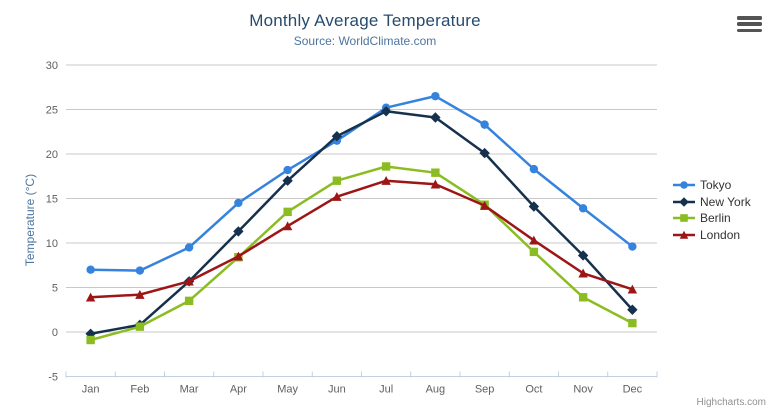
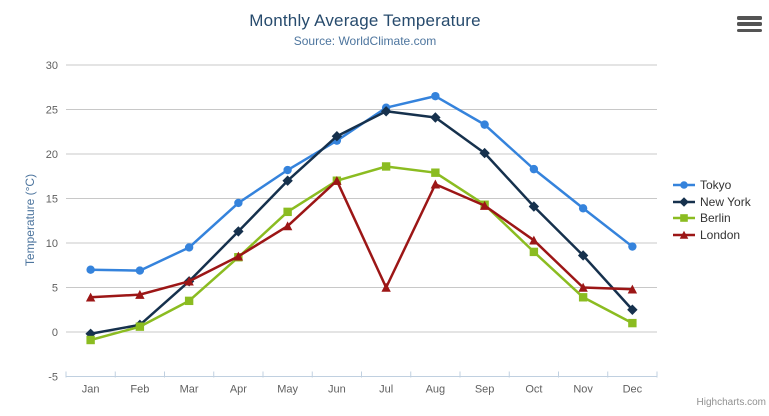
London/Jun: 15 -> 17
London/Jul: 17 -> 5
London/Nov: 7 -> 5
